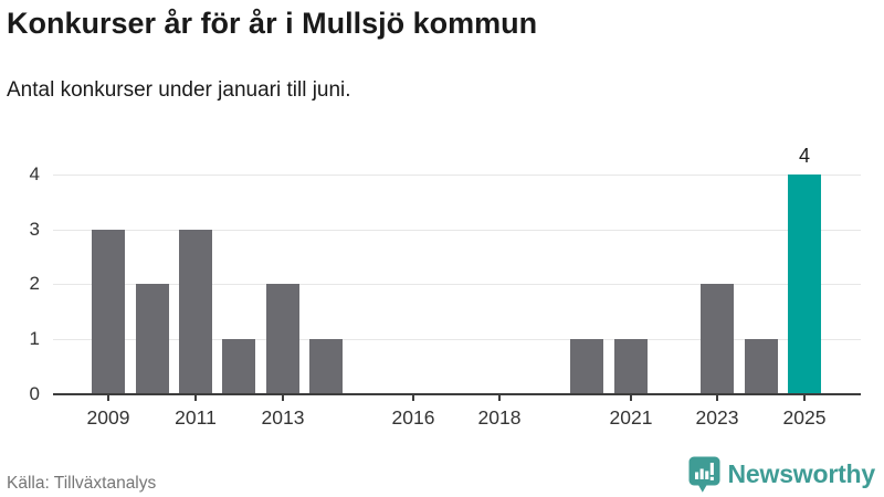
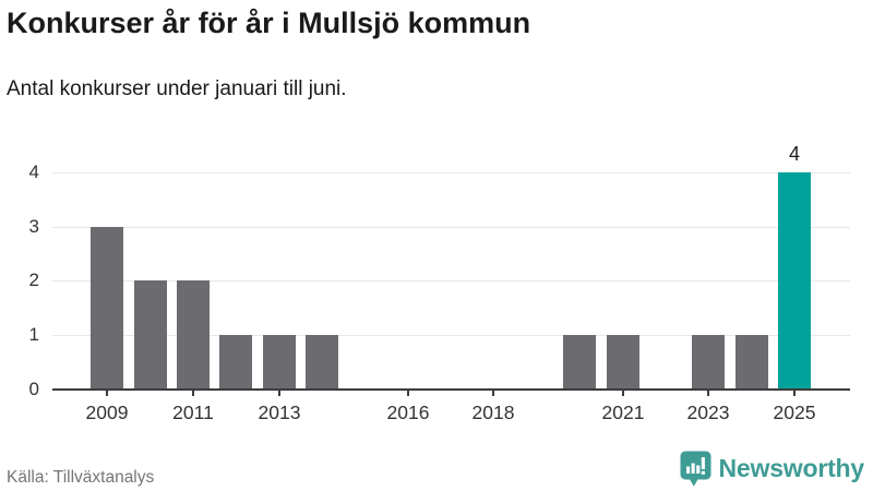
2011: 3 -> 2
2013: 2 -> 1
2023: 2 -> 1
